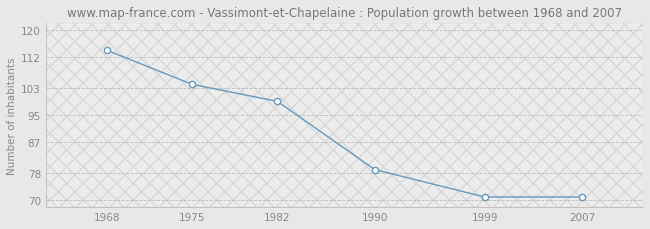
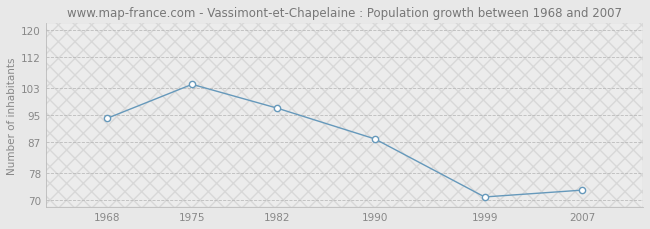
1968: 114 -> 94
1982: 99 -> 97
1990: 79 -> 88
2007: 71 -> 73
